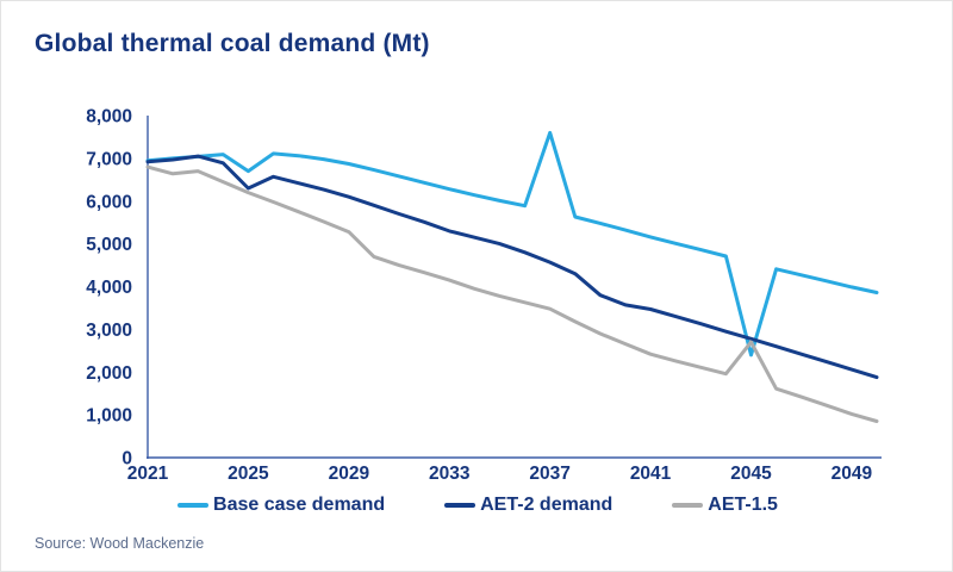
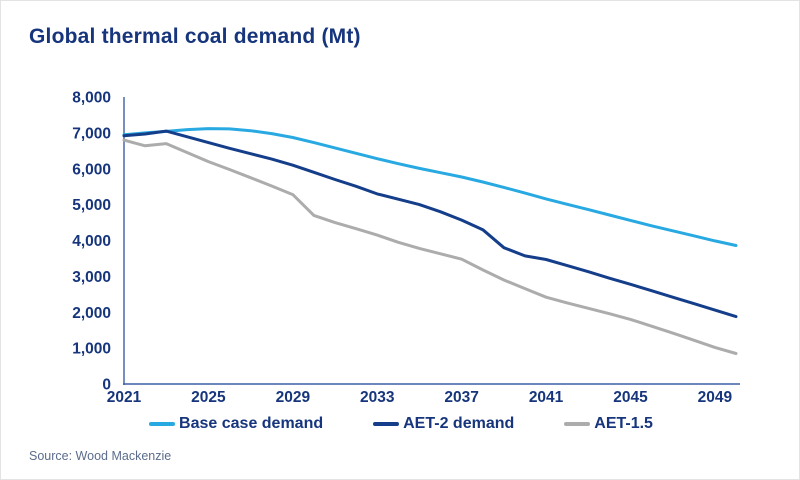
Base case demand/2025: 6700 -> 7100
AET-2 demand/2025: 6300 -> 6700
Base case demand/2037: 7600 -> 5800
Base case demand/2045: 2400 -> 4600
AET-1.5/2045: 2700 -> 1800
